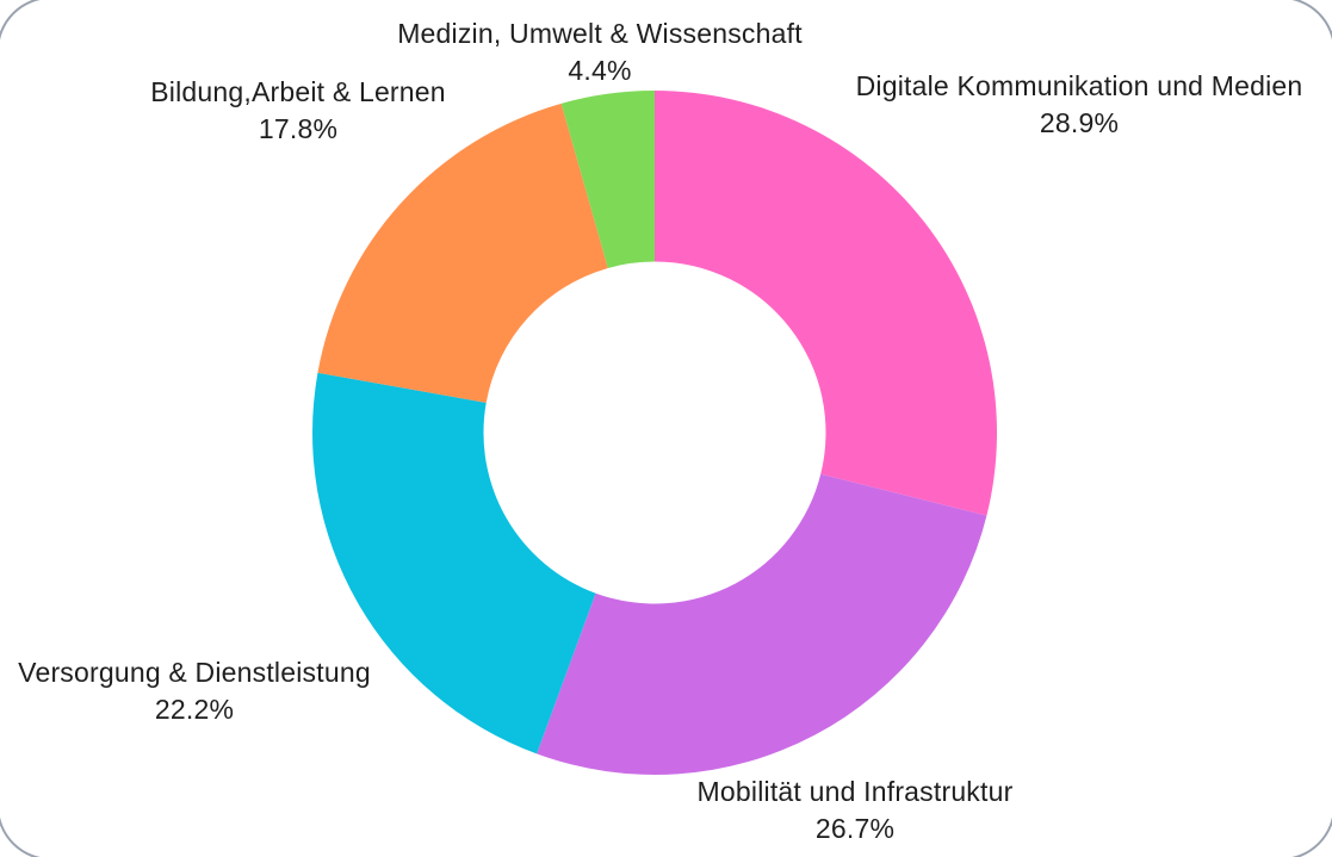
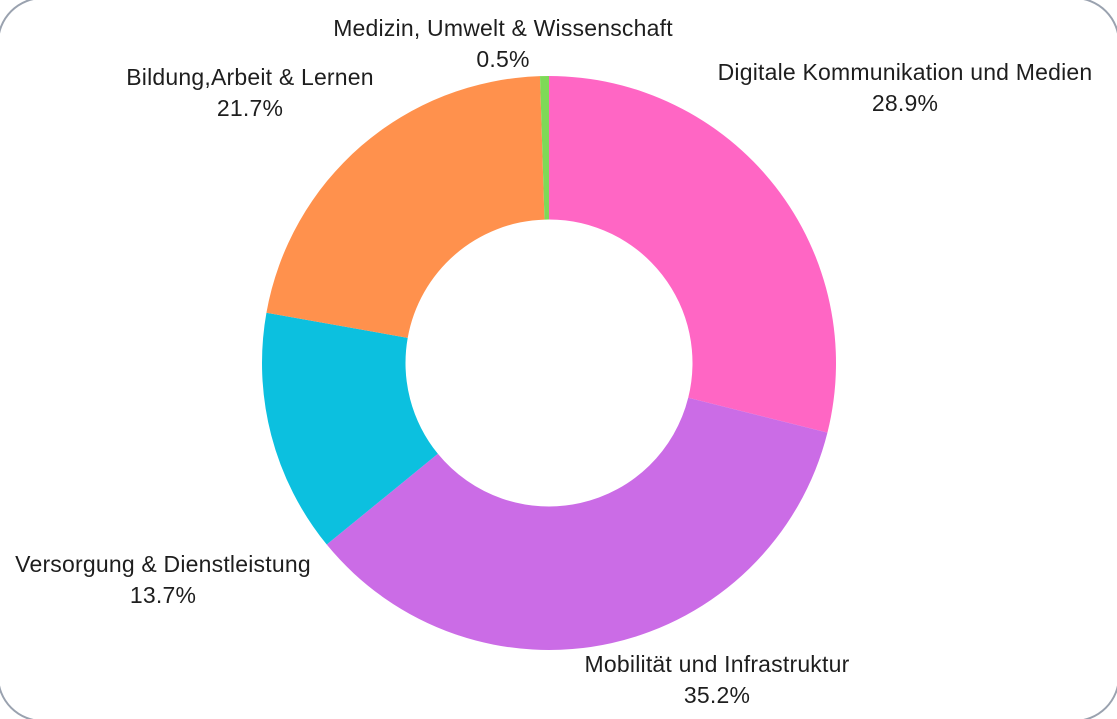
Mobilität und Infrastruktur: 26.7% -> 35.2%
Versorgung & Dienstleistung: 22.2% -> 13.7%
Bildung,Arbeit & Lernen: 17.8% -> 21.7%
Medizin, Umwelt & Wissenschaft: 4.4% -> 0.5%
